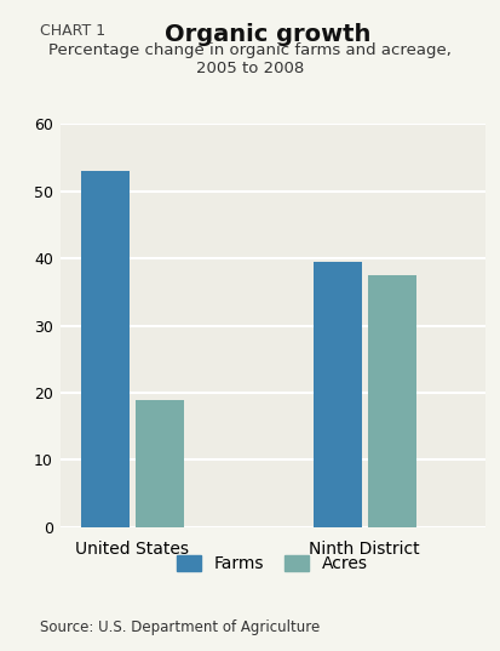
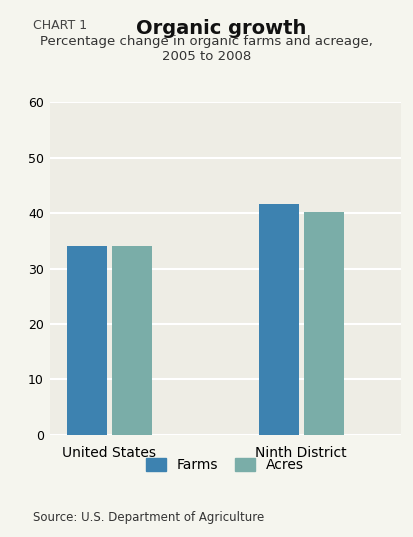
Farms/United States: 53.0 -> 34.0
Acres/United States: 19.0 -> 34.0
Farms/Ninth District: 39.5 -> 41.6
Acres/Ninth District: 37.5 -> 40.2
